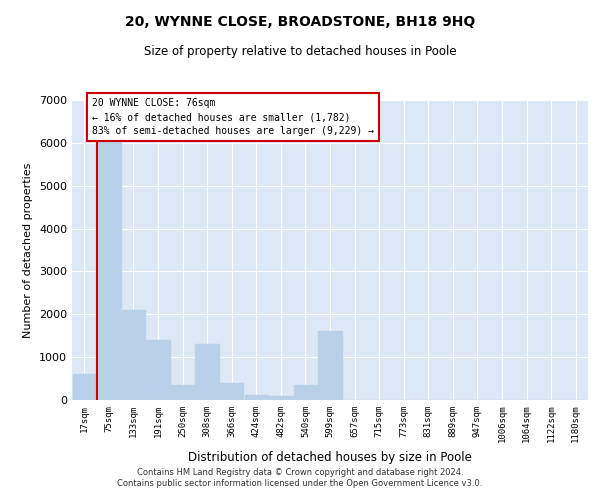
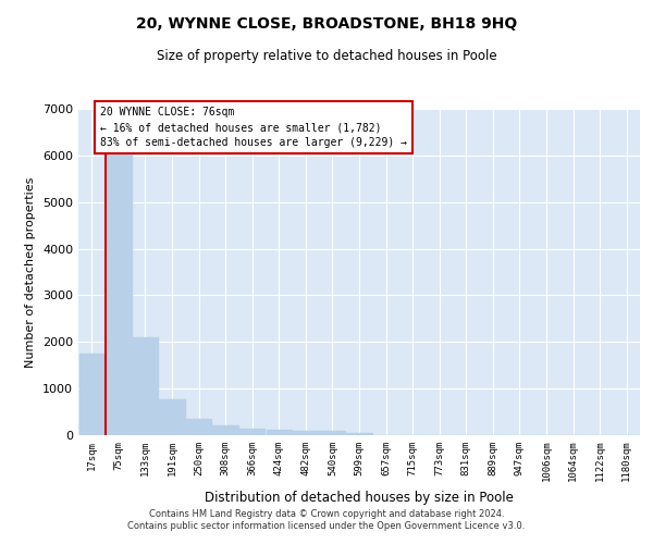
17sqm: 600 -> 1750
191sqm: 1400 -> 780
308sqm: 1300 -> 220
366sqm: 400 -> 150
540sqm: 350 -> 80
599sqm: 1600 -> 60
